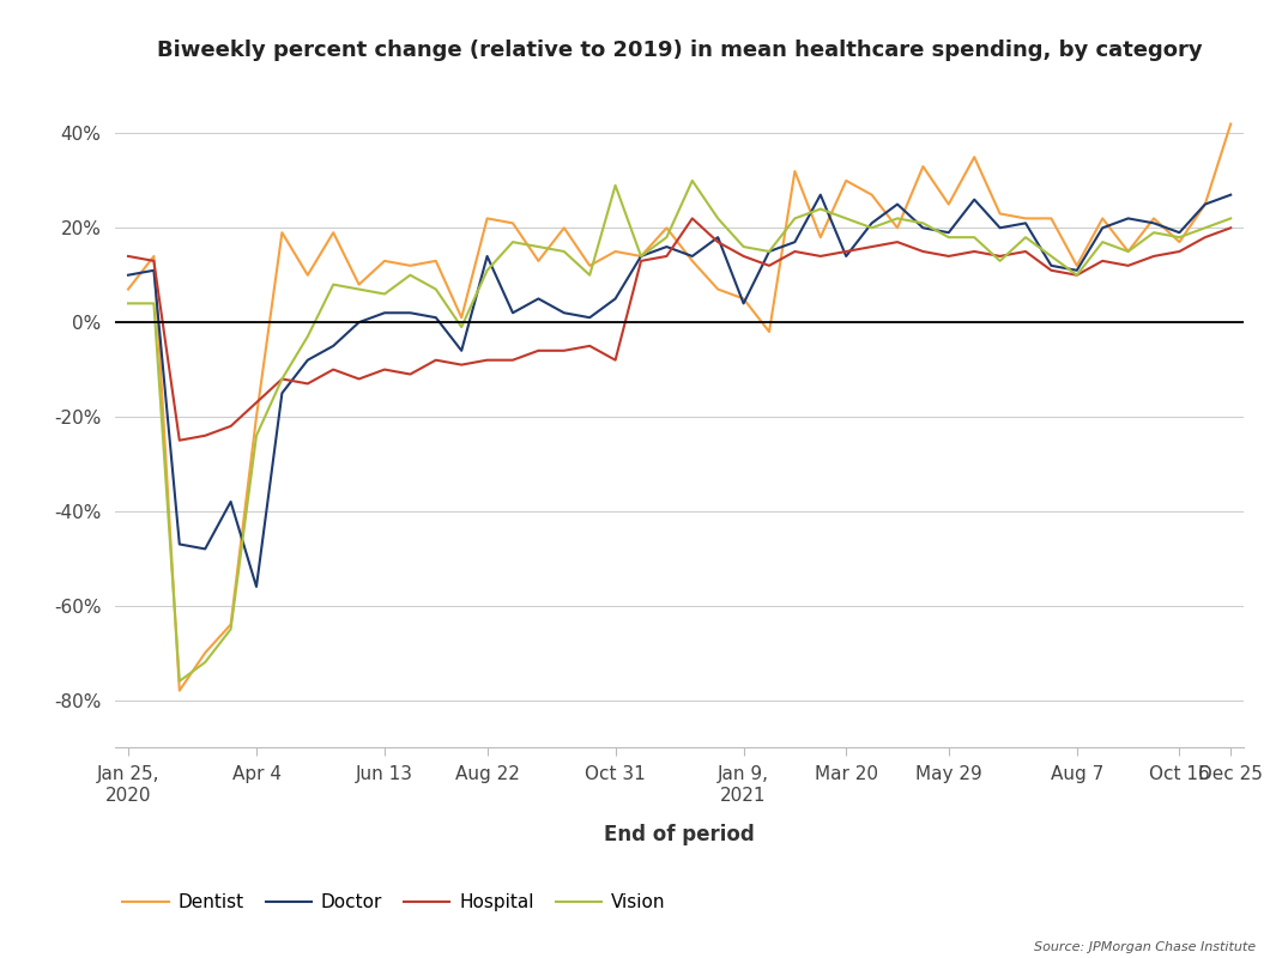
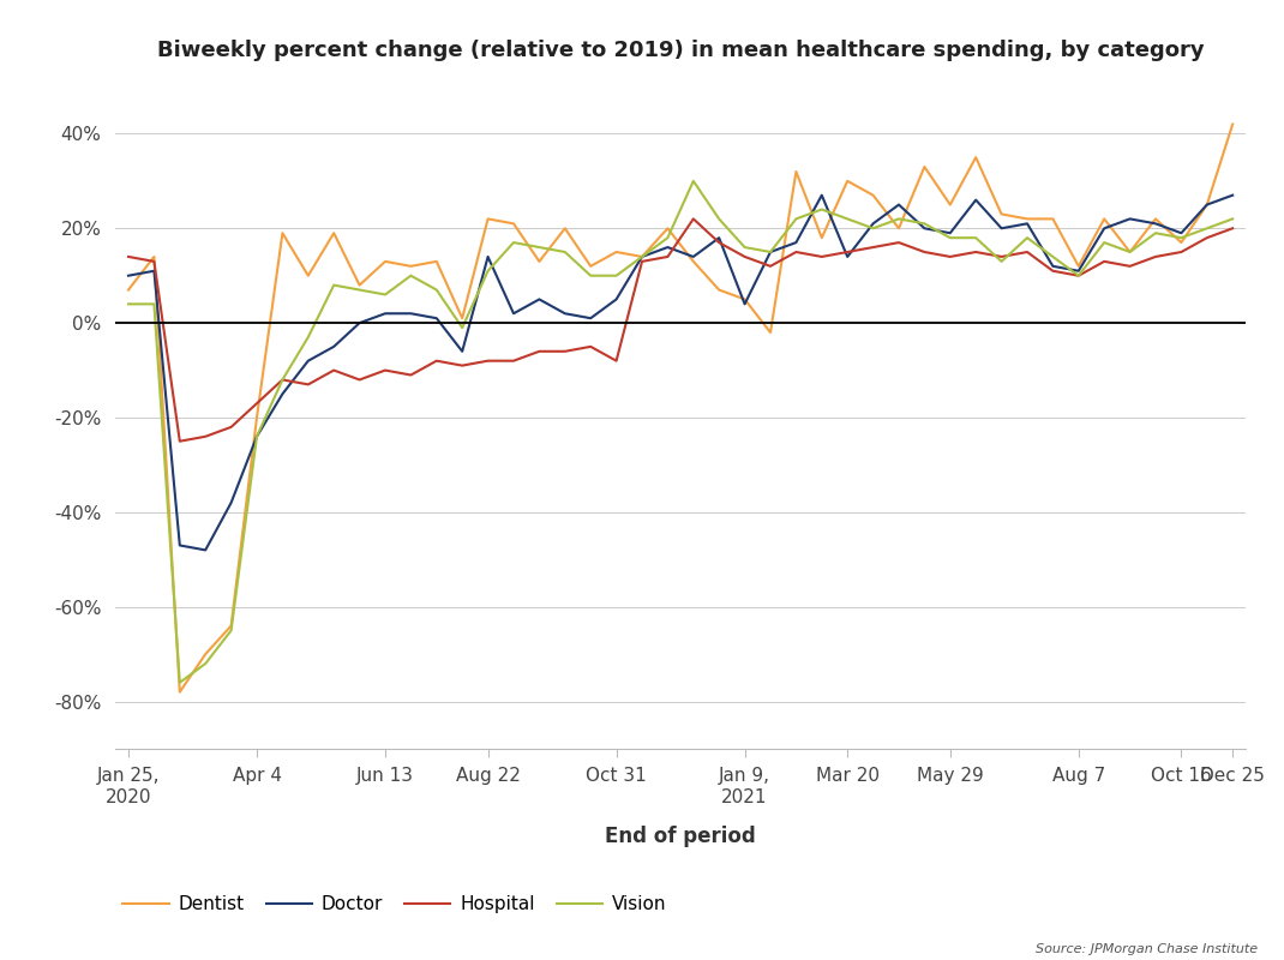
Doctor/Apr 4: -56% -> -24%
Vision/Oct 31: 29% -> 10%
